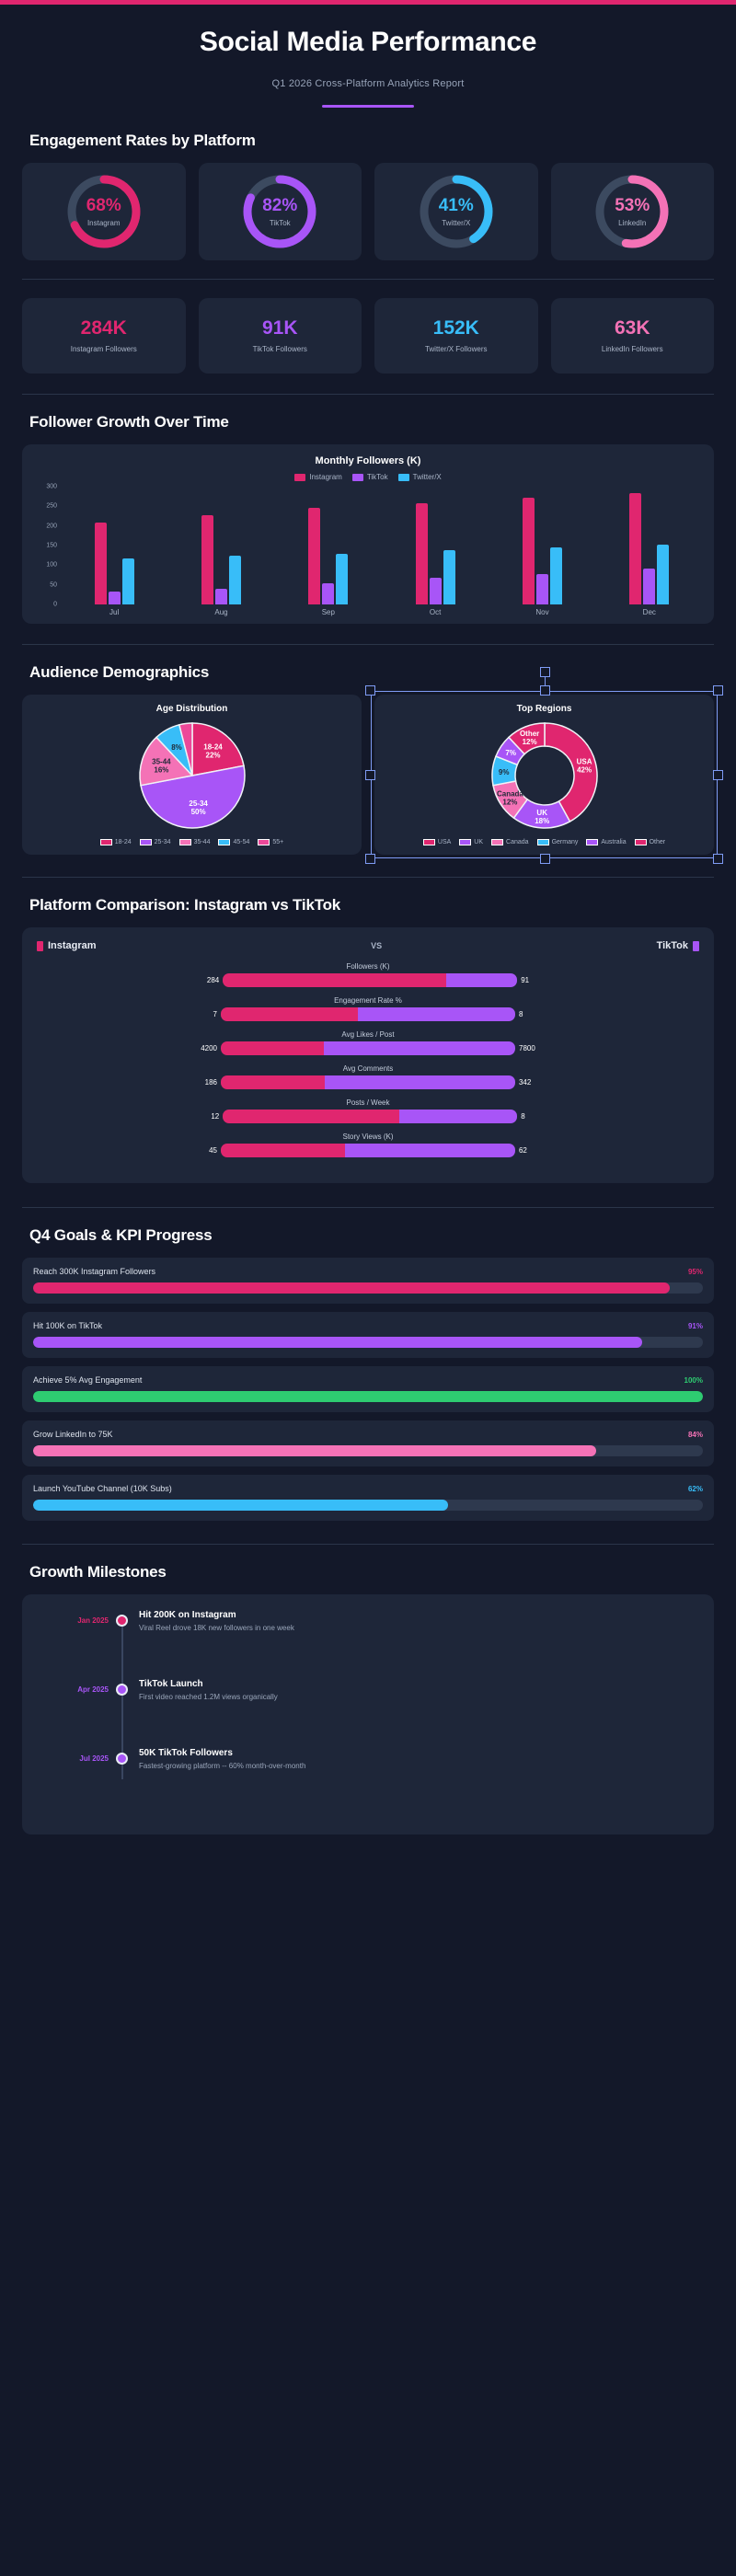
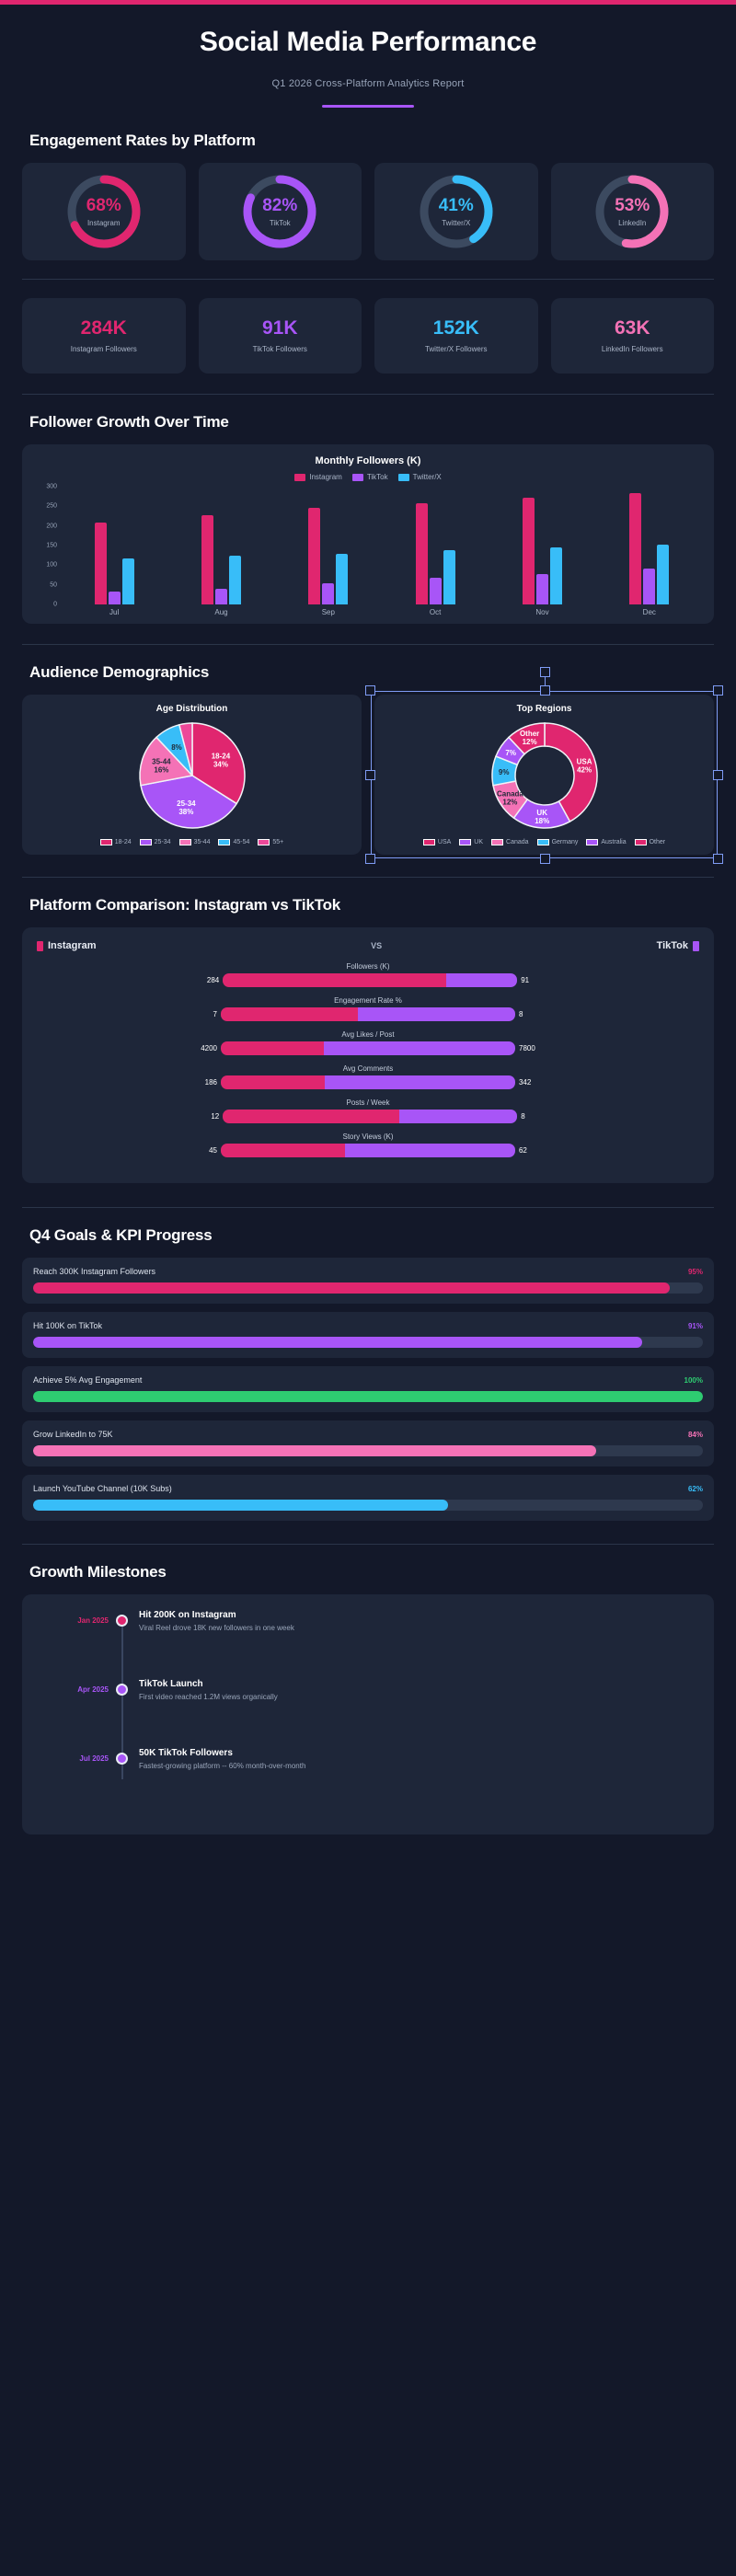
Age Distribution/18-24: 22% -> 34%
Age Distribution/25-34: 50% -> 38%
